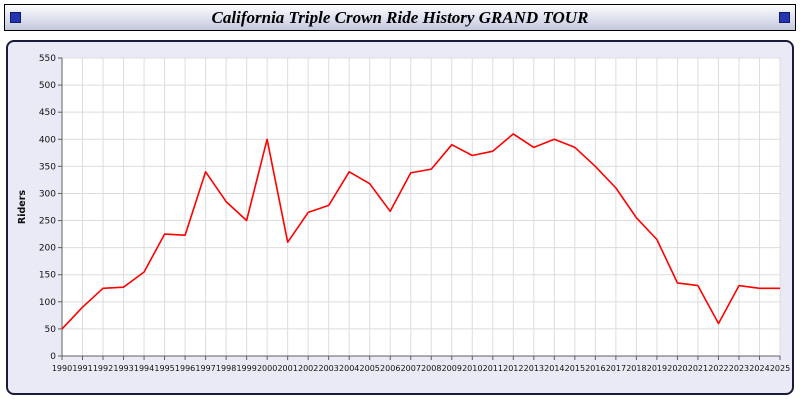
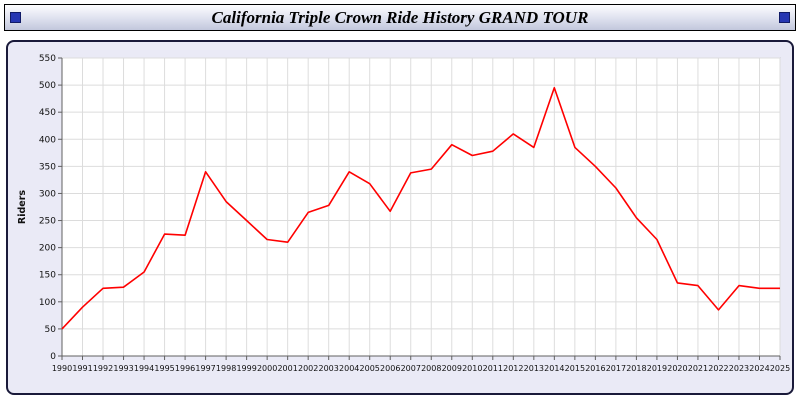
2000: 400 -> 220
2014: 400 -> 500
2022: 60 -> 80
